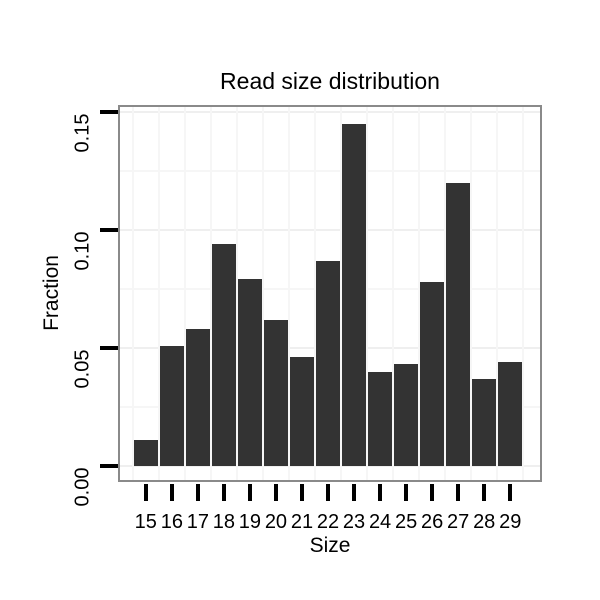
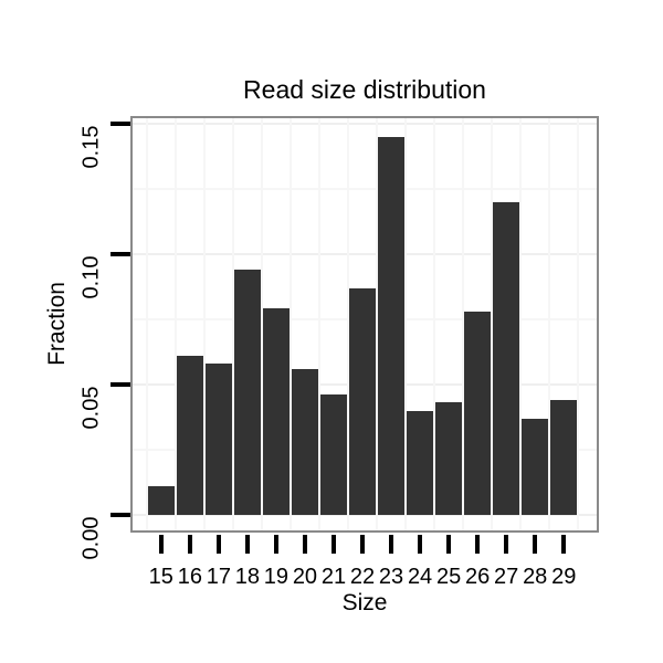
16: 0.051 -> 0.061
20: 0.062 -> 0.056
